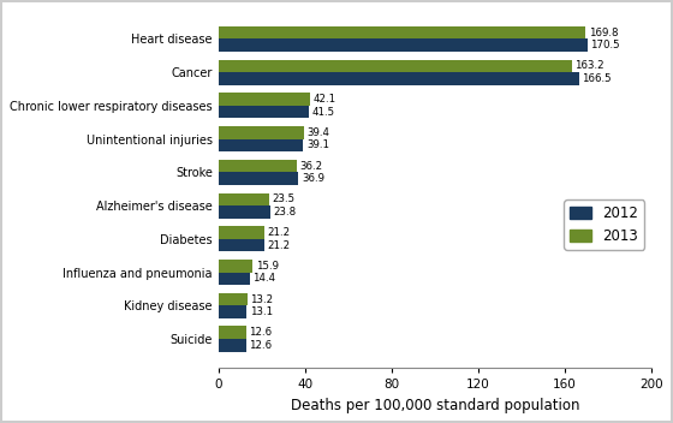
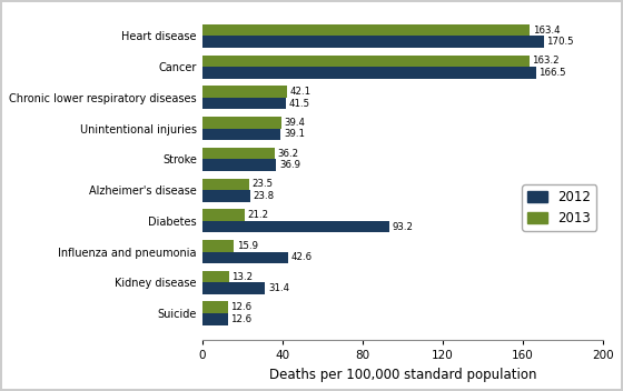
2013/Heart disease: 169.8 -> 163.4
2012/Diabetes: 21.2 -> 93.2
2012/Influenza and pneumonia: 14.4 -> 42.6
2012/Kidney disease: 13.1 -> 31.4
